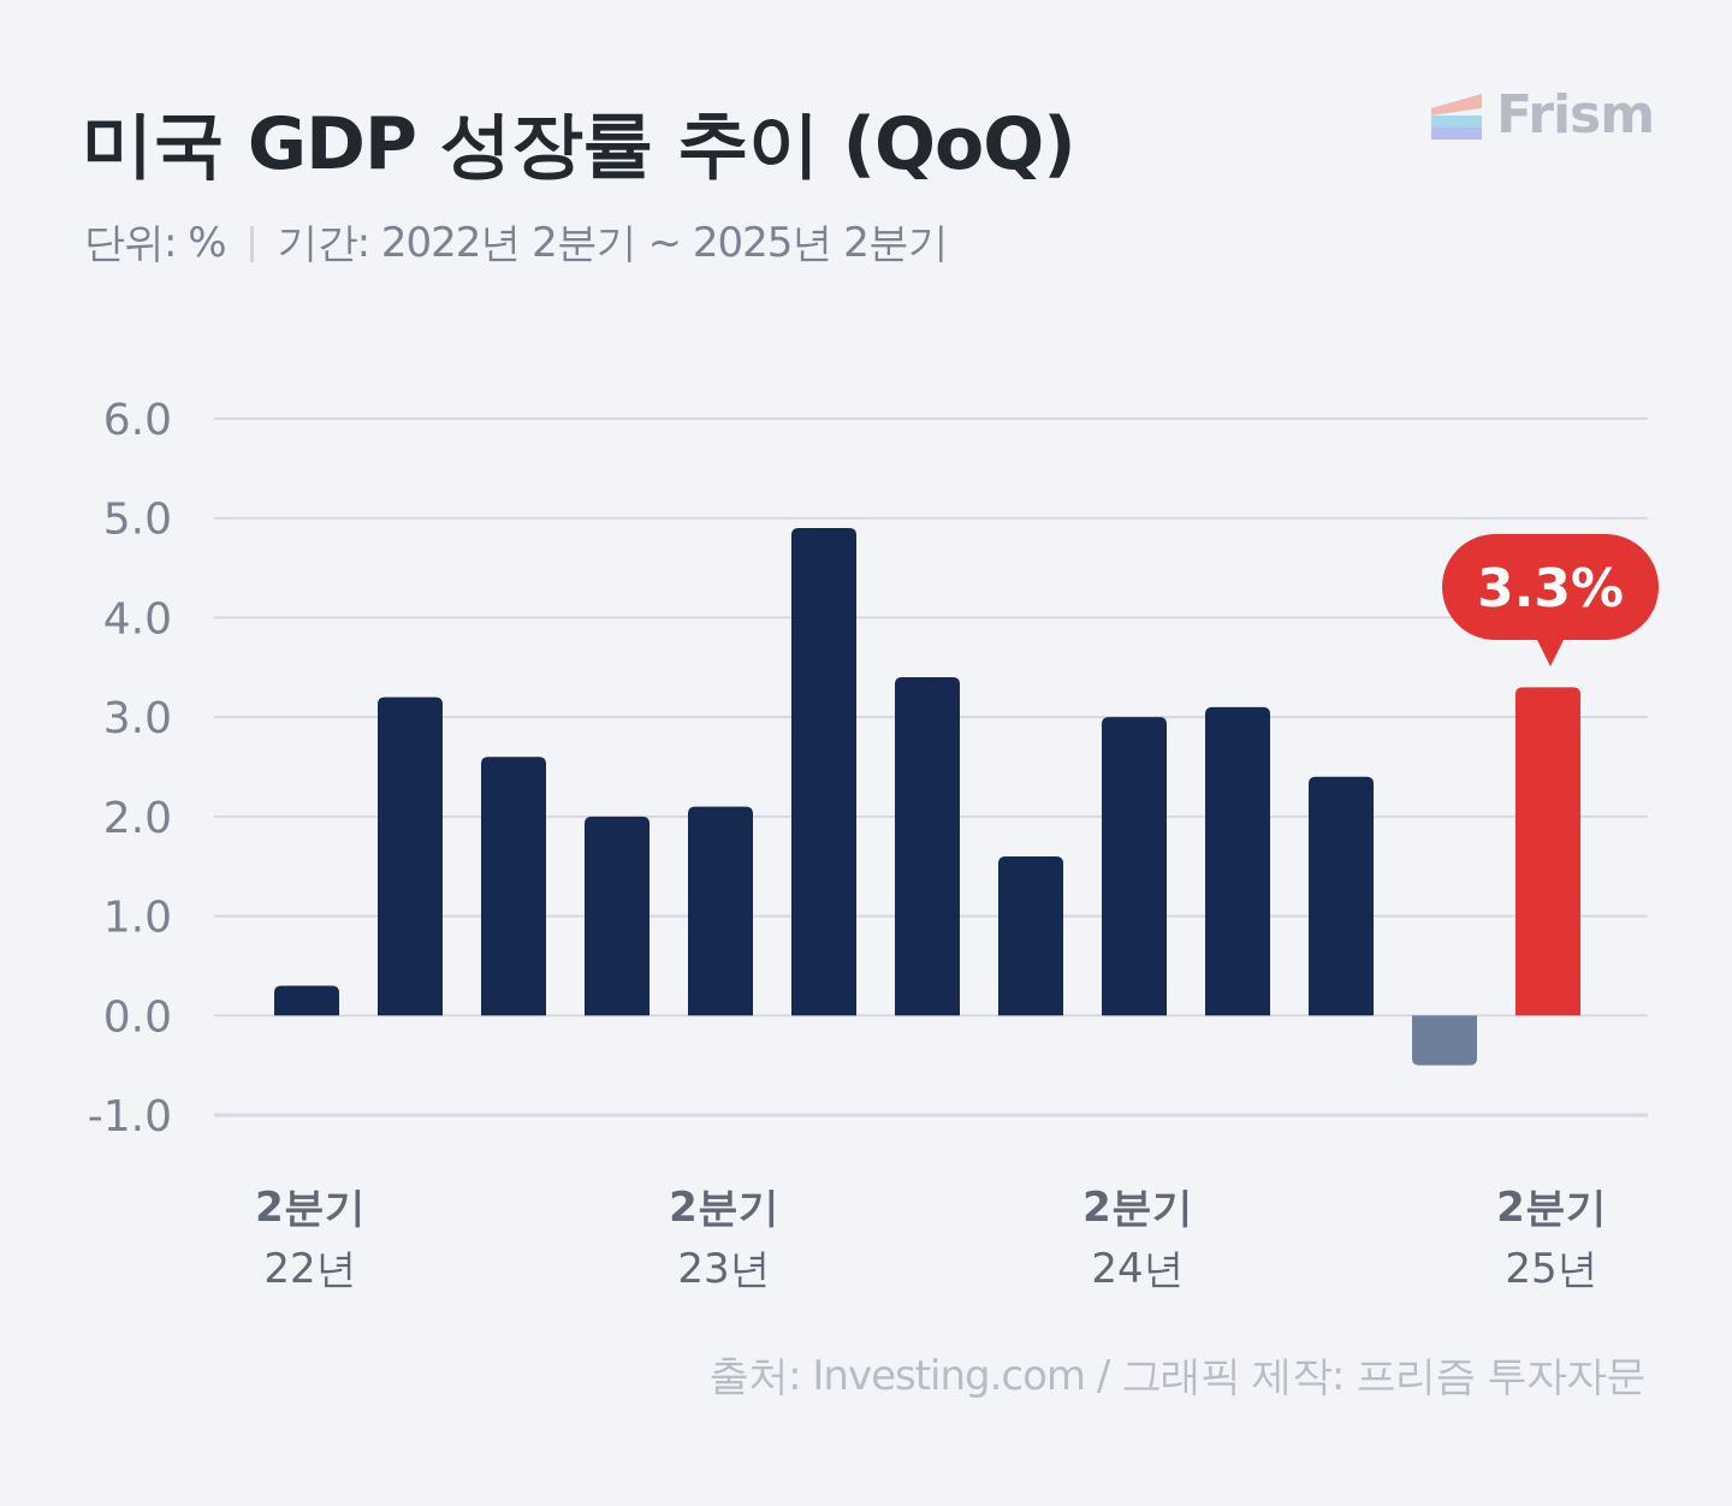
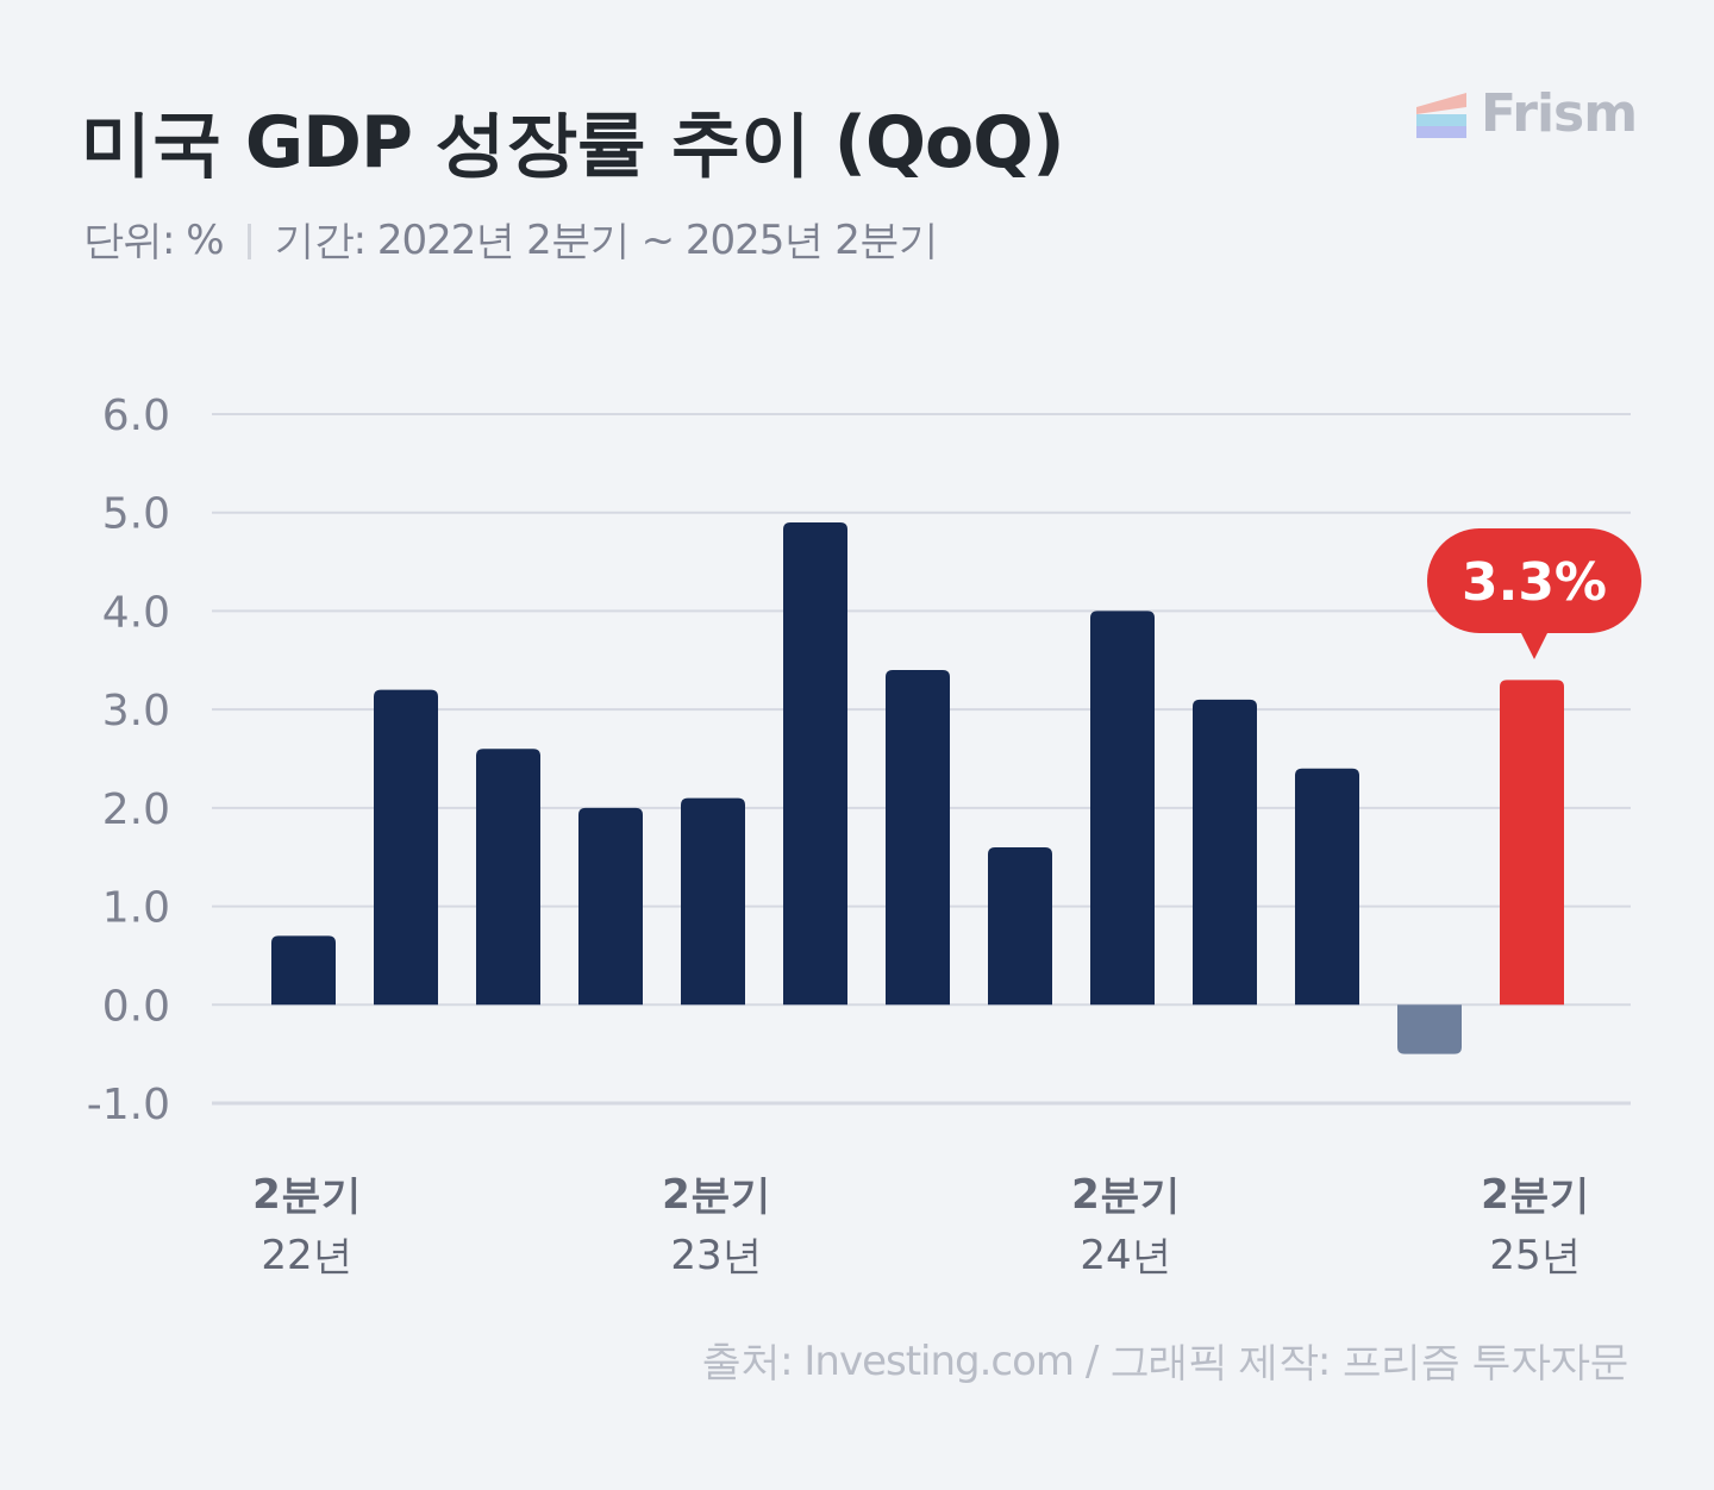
22년 2분기: 0.3 -> 0.7
24년 2분기: 3.0 -> 4.0
